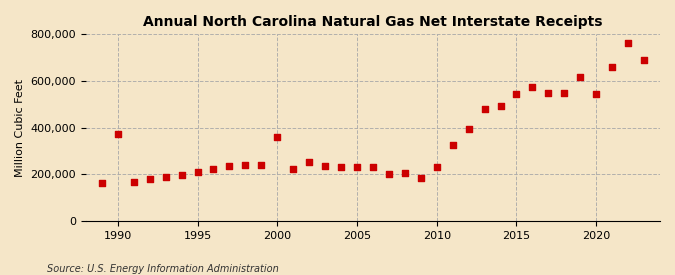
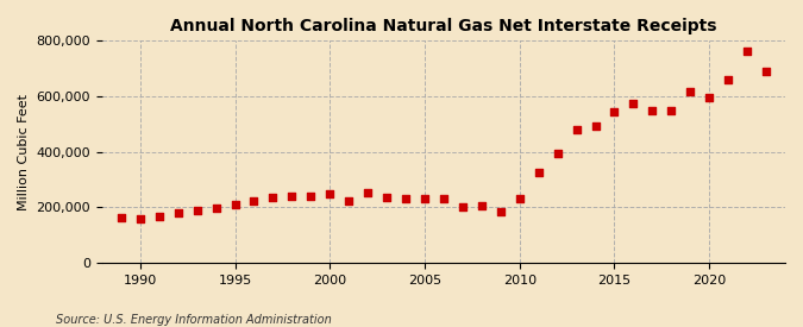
1990: 375,000 -> 158,000
2000: 360,000 -> 248,000
2020: 545,000 -> 595,000
